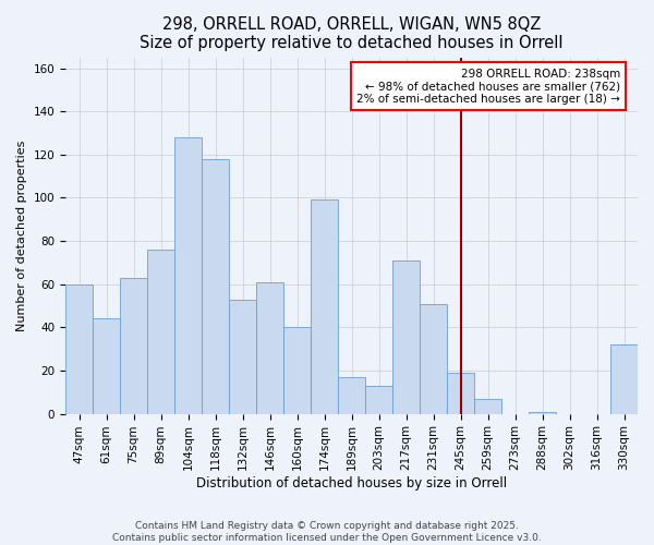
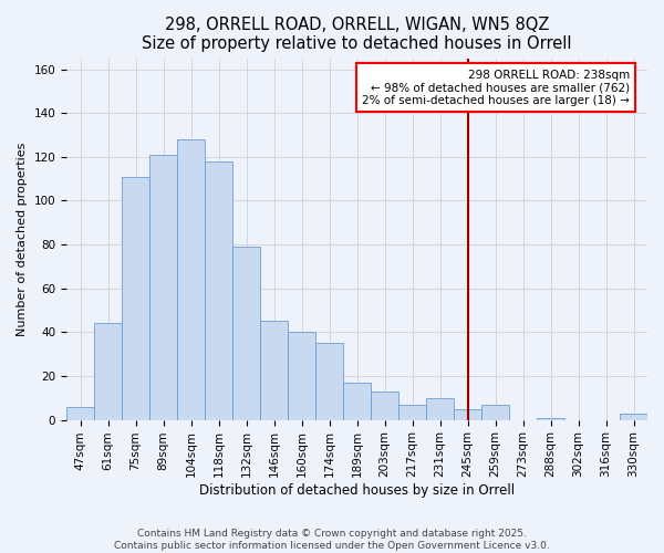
47sqm: 60 -> 6
75sqm: 63 -> 111
89sqm: 76 -> 121
132sqm: 53 -> 79
146sqm: 61 -> 45
174sqm: 99 -> 35
217sqm: 71 -> 7
231sqm: 51 -> 10
245sqm: 19 -> 5
330sqm: 32 -> 3
